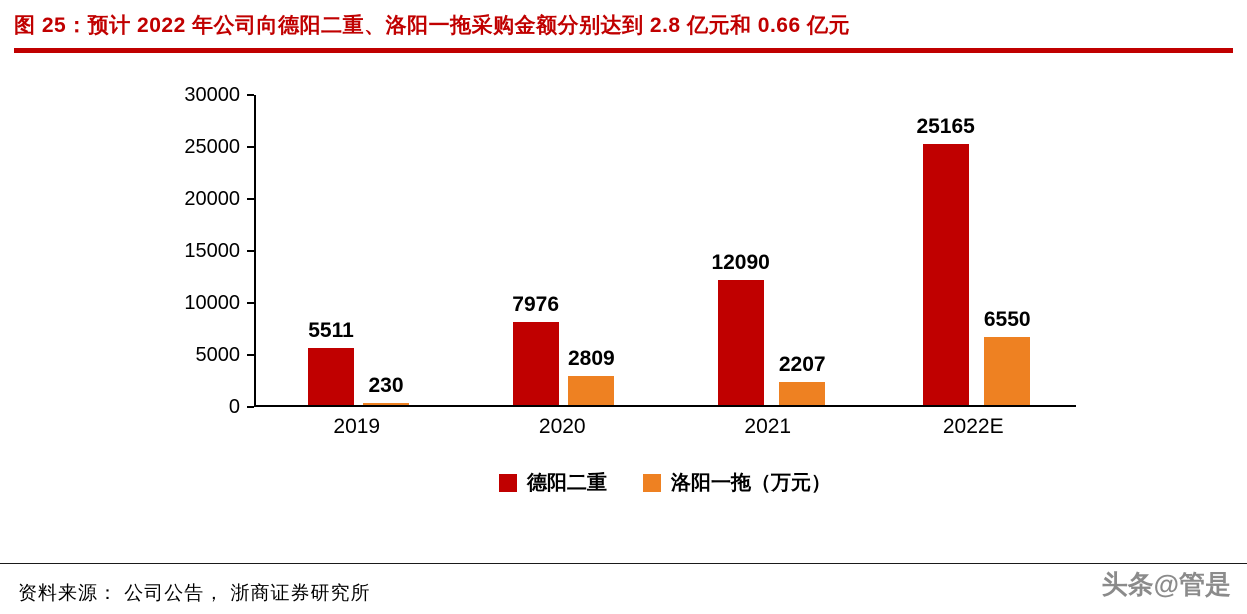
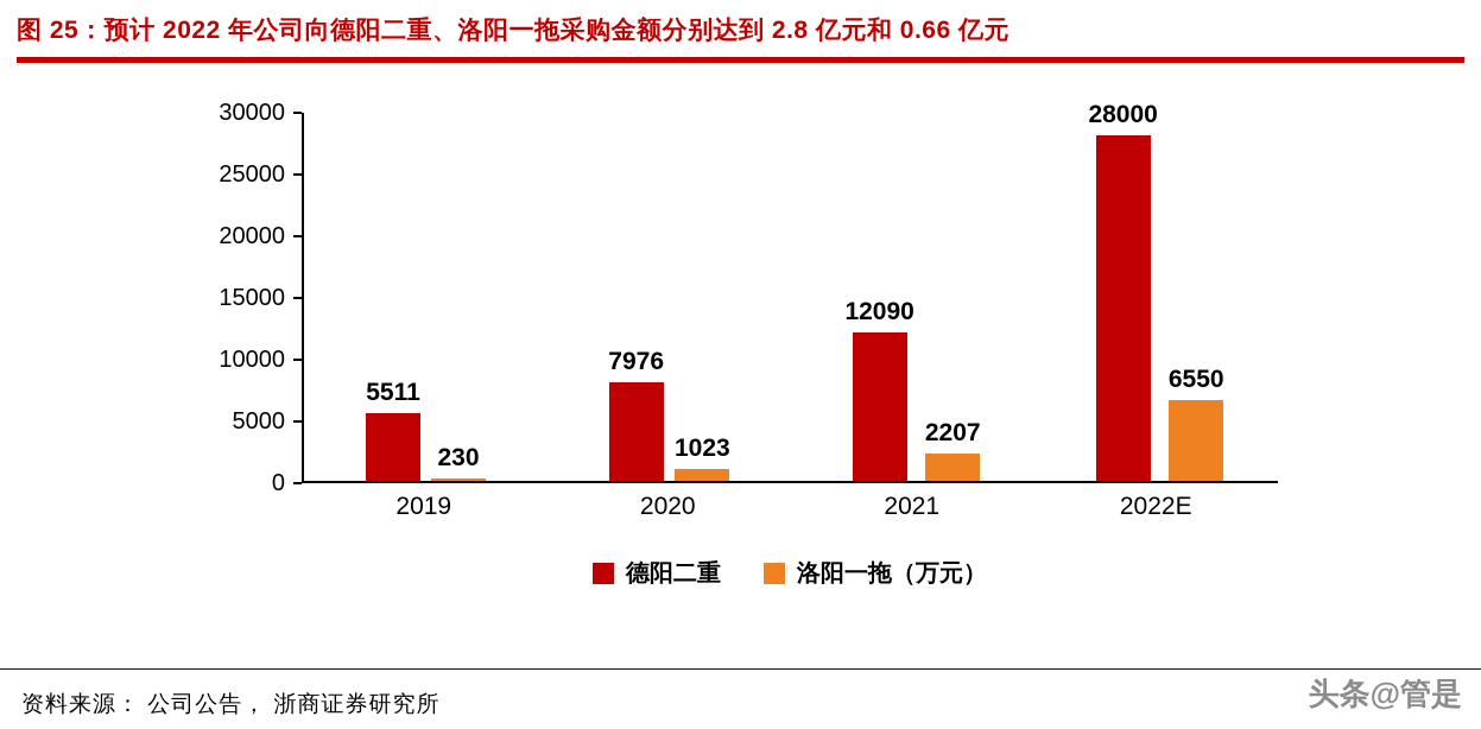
洛阳一拖（万元）/2020: 2809 -> 1023
德阳二重/2022E: 25165 -> 28000
